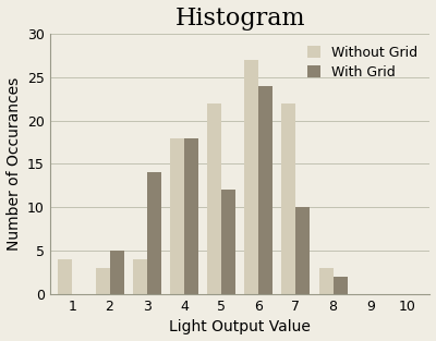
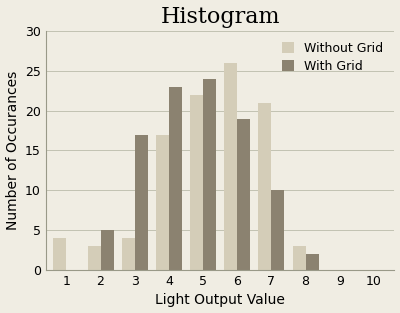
With Grid/3: 14 -> 17
Without Grid/4: 18 -> 17
With Grid/4: 18 -> 23
With Grid/5: 12 -> 24
Without Grid/6: 27 -> 26
With Grid/6: 24 -> 19
Without Grid/7: 22 -> 21
